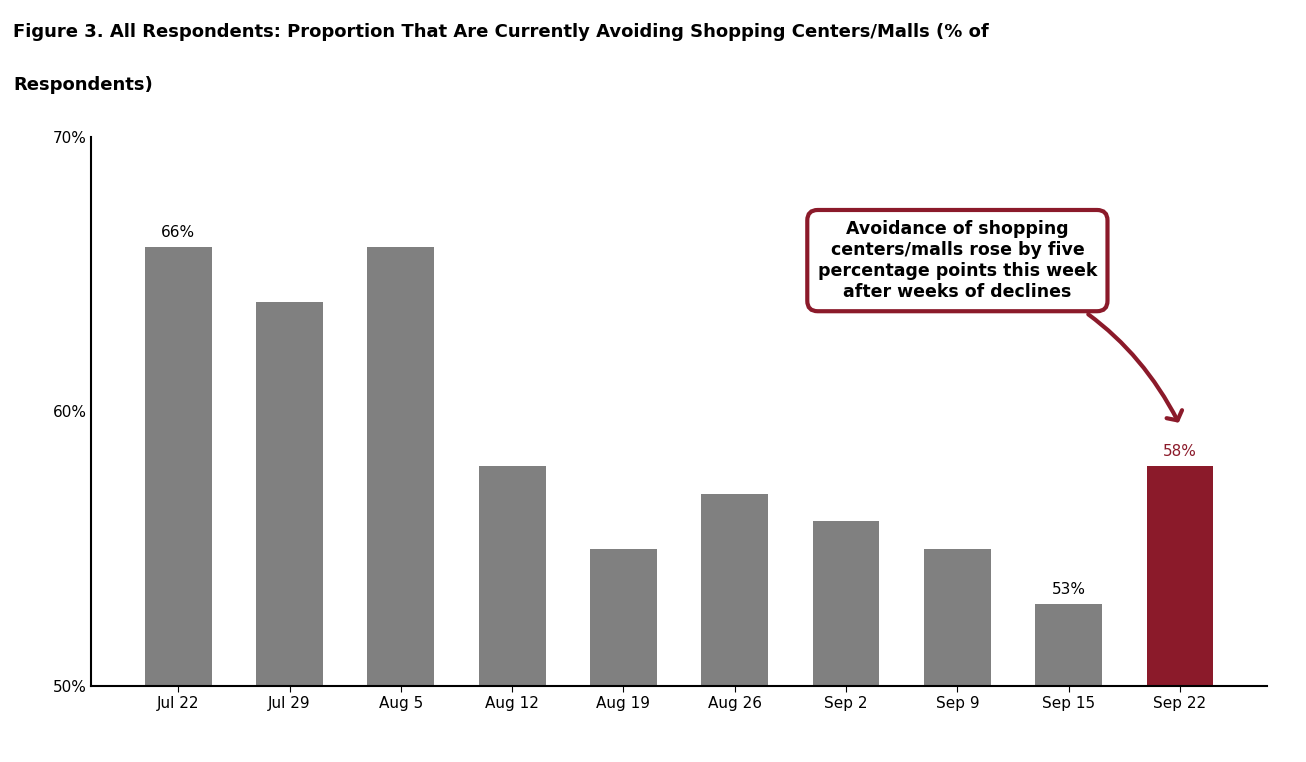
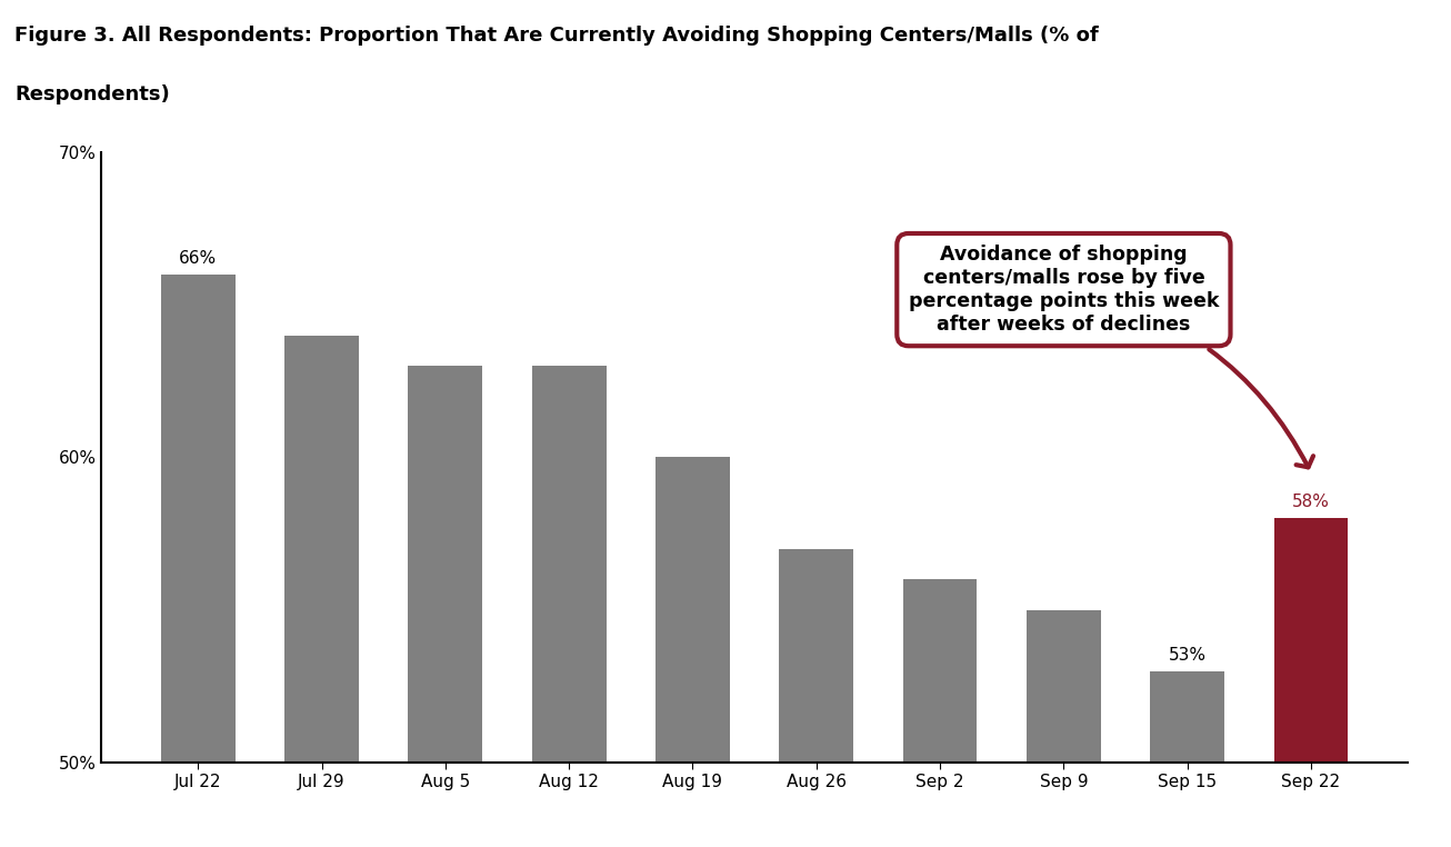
Aug 5: 66% -> 63%
Aug 12: 58% -> 63%
Aug 19: 55% -> 60%
